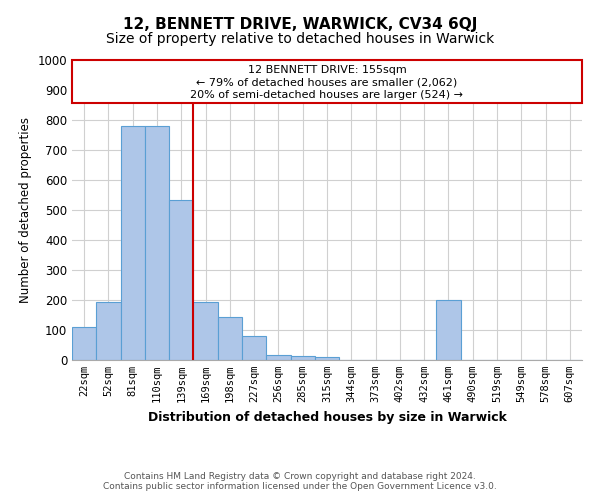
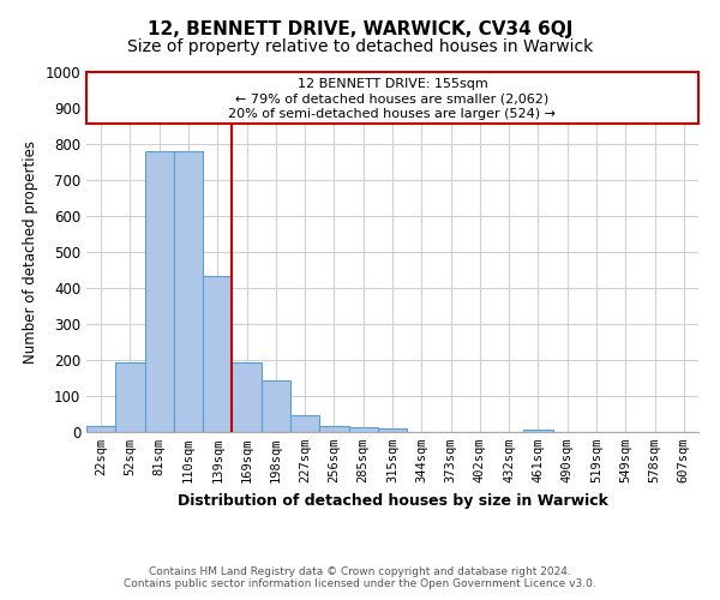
22sqm: 110 -> 18
139sqm: 535 -> 435
227sqm: 80 -> 48
461sqm: 200 -> 8
